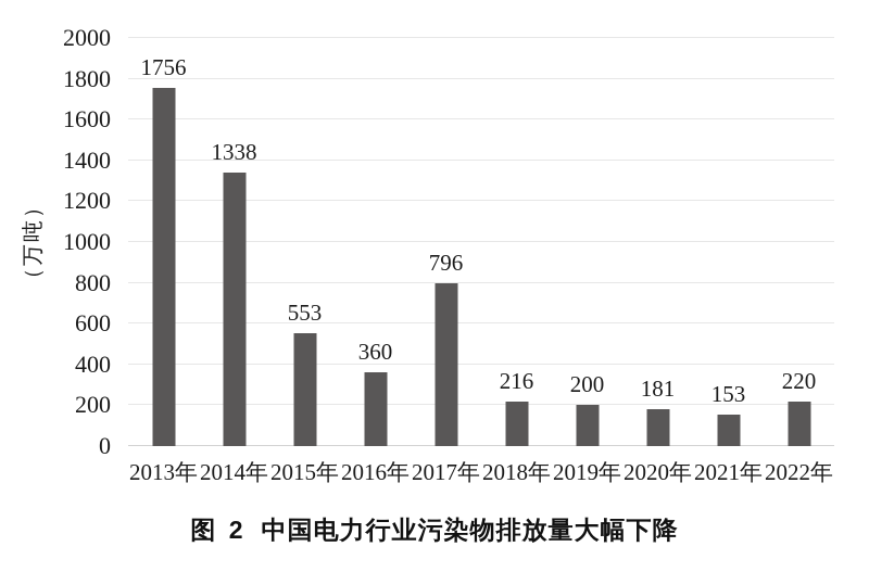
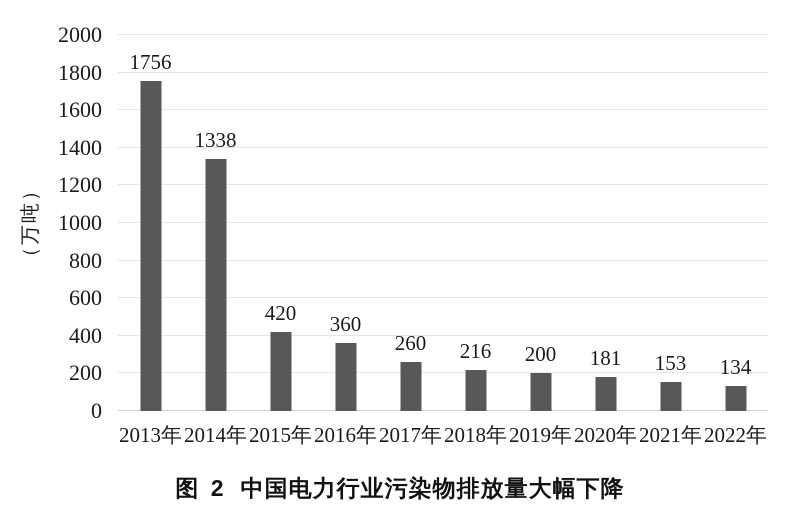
2015年: 553 -> 420
2017年: 796 -> 260
2022年: 220 -> 134
